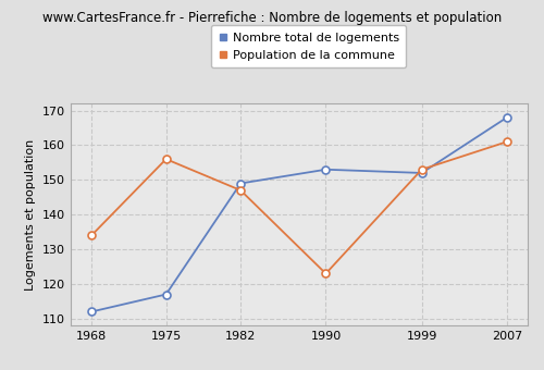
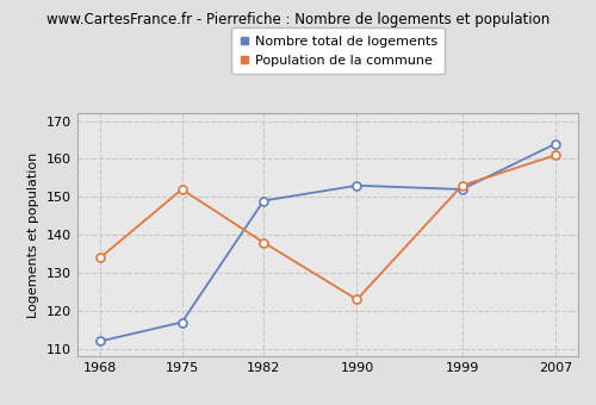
Population de la commune/1975: 156 -> 152
Population de la commune/1982: 147 -> 138
Nombre total de logements/2007: 168 -> 164
